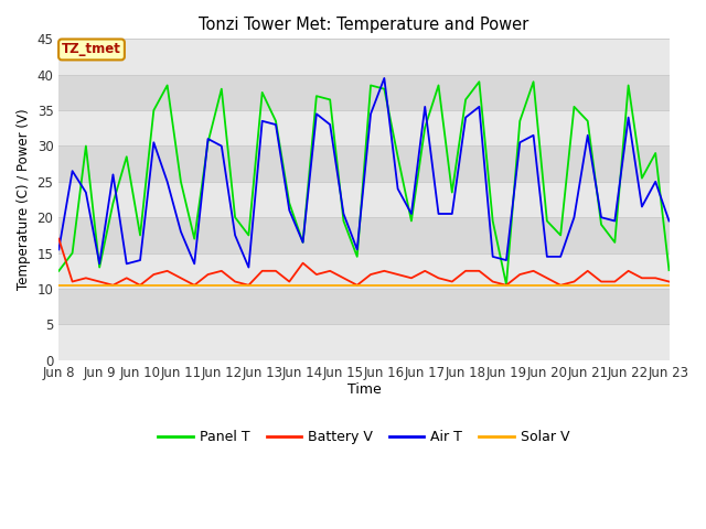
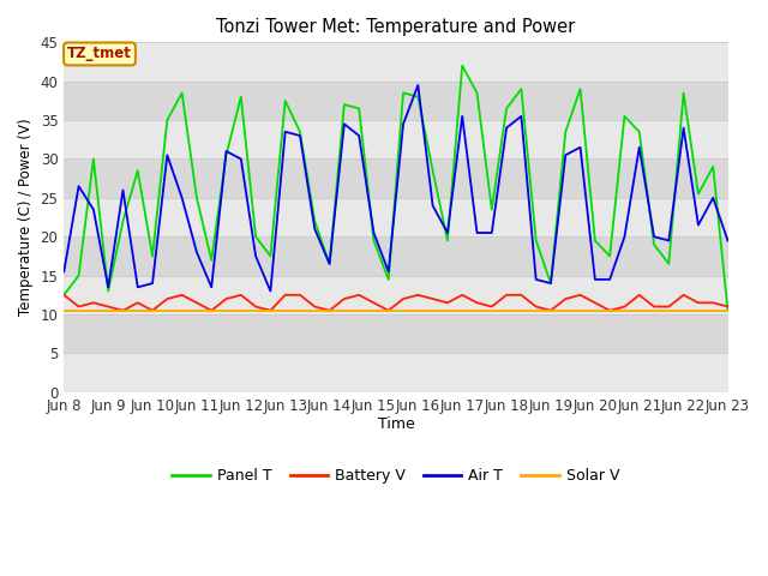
Battery V/Jun 8: 17.0 -> 12.5
Battery V/Jun 14: 13.6 -> 10.5
Panel T/Jun 17: 32.6 -> 42.0
Panel T/Jun 19: 10.6 -> 14.0
Panel T/Jun 23: 12.6 -> 10.5
